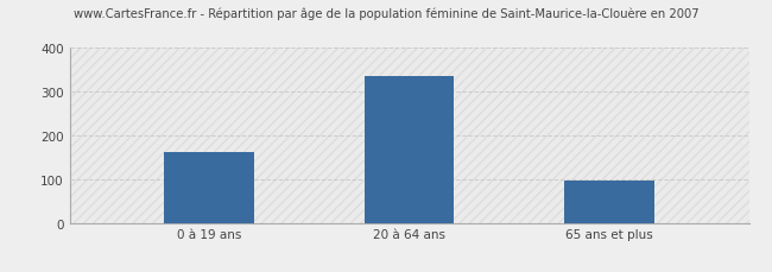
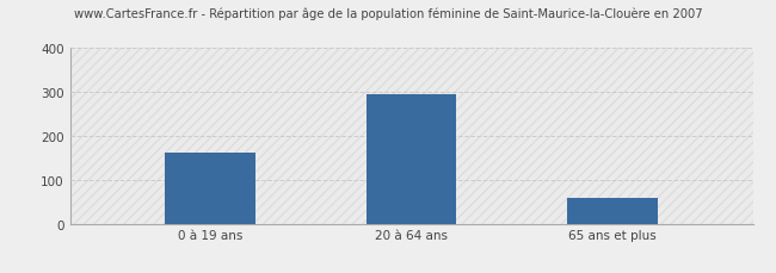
20 à 64 ans: 335 -> 295
65 ans et plus: 97 -> 60
